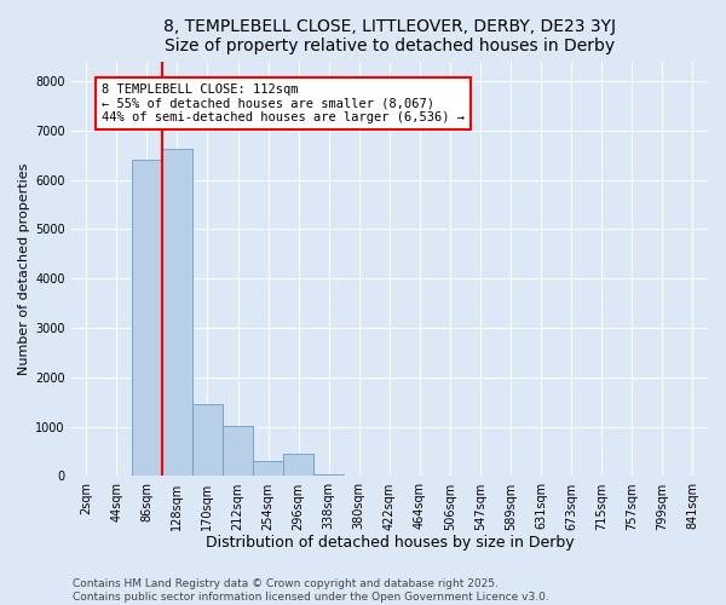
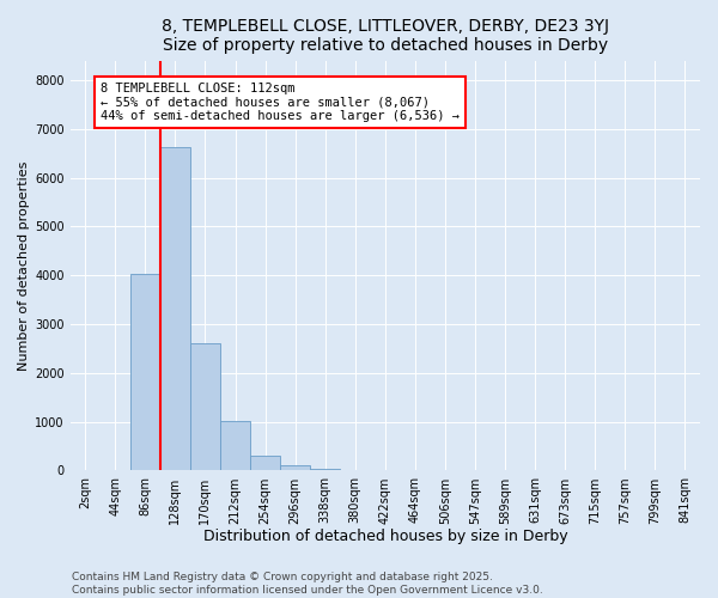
86sqm: 6400 -> 4020
170sqm: 1450 -> 2620
296sqm: 450 -> 110
